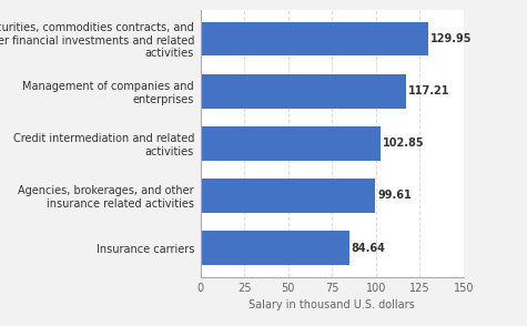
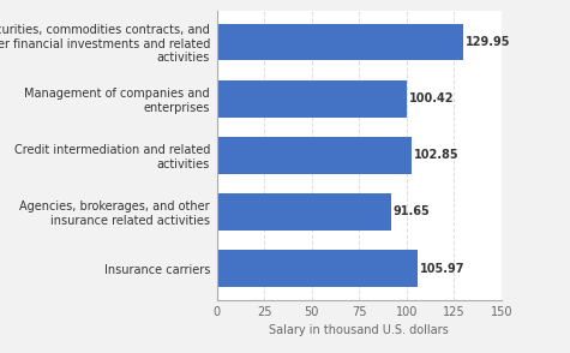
Management of companies and enterprises: 117.21 -> 100.42
Agencies, brokerages, and other insurance related activities: 99.61 -> 91.65
Insurance carriers: 84.64 -> 105.97
